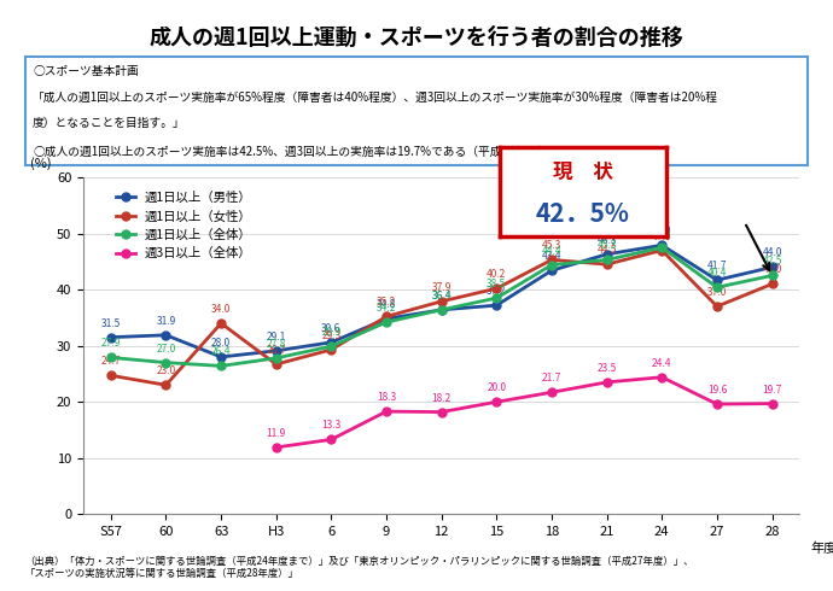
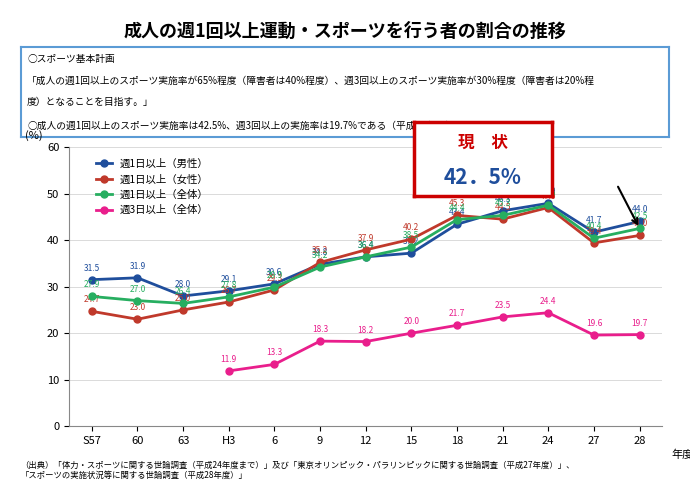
週1日以上（女性）/63: 34.0 -> 25.0
週1日以上（女性）/27: 37.0 -> 39.4
